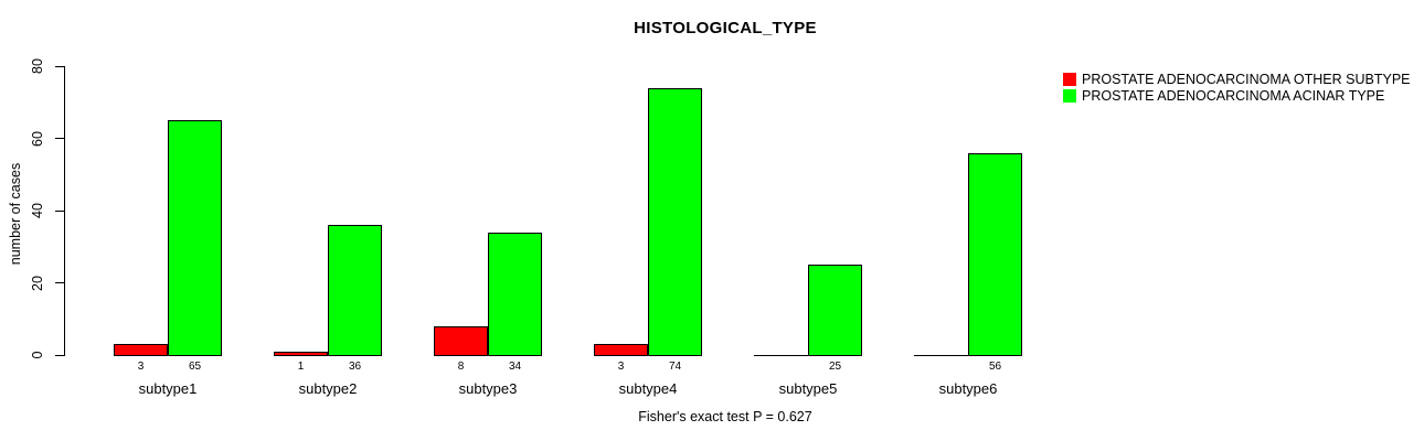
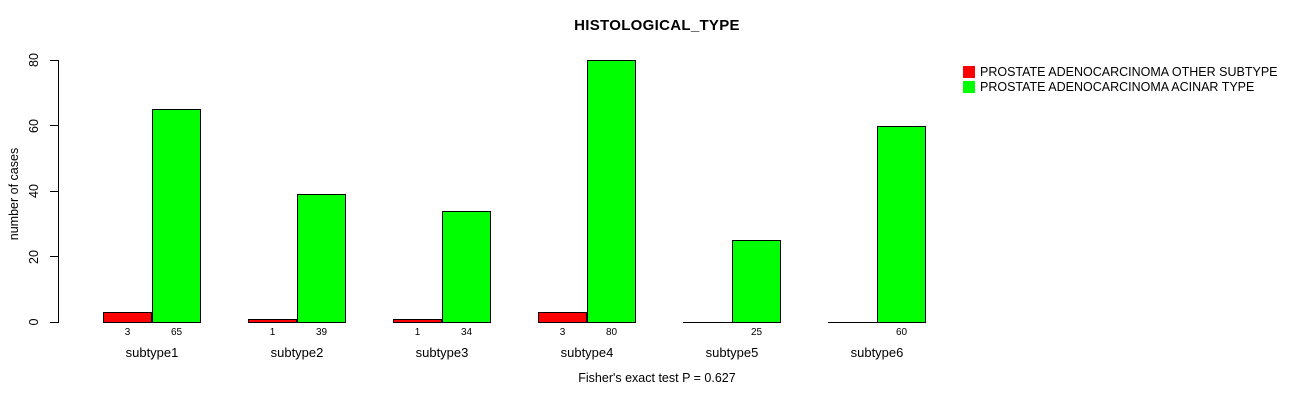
PROSTATE ADENOCARCINOMA ACINAR TYPE/subtype2: 36 -> 39
PROSTATE ADENOCARCINOMA OTHER SUBTYPE/subtype3: 8 -> 1
PROSTATE ADENOCARCINOMA ACINAR TYPE/subtype4: 74 -> 80
PROSTATE ADENOCARCINOMA ACINAR TYPE/subtype6: 56 -> 60
